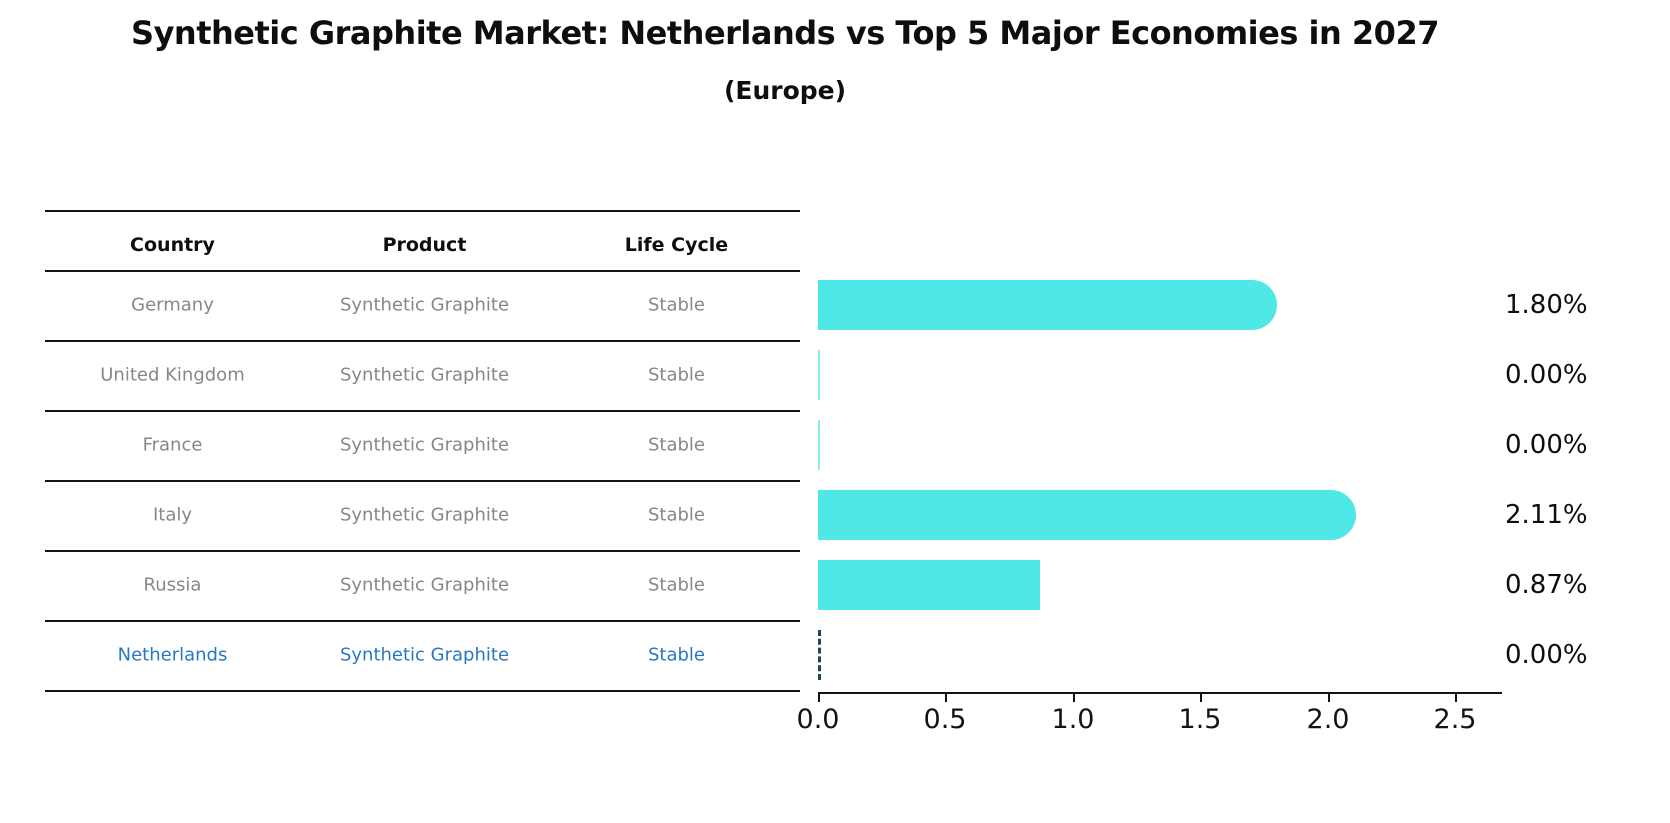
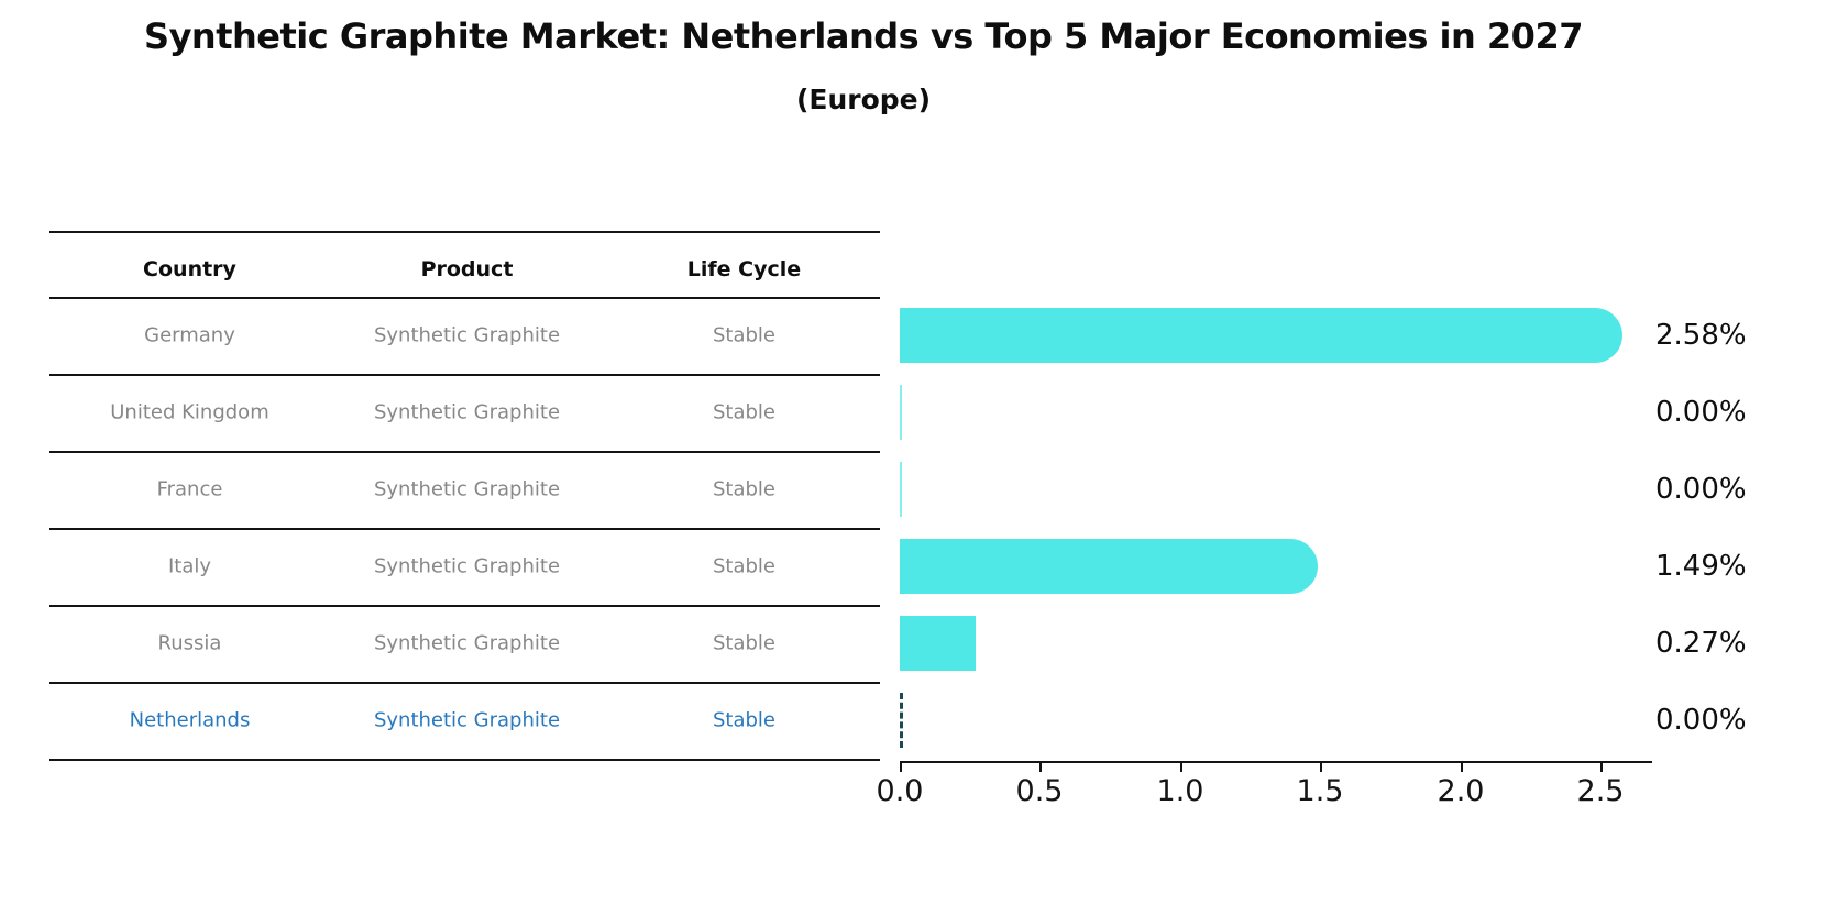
Germany: 1.80% -> 2.58%
Italy: 2.11% -> 1.49%
Russia: 0.87% -> 0.27%
